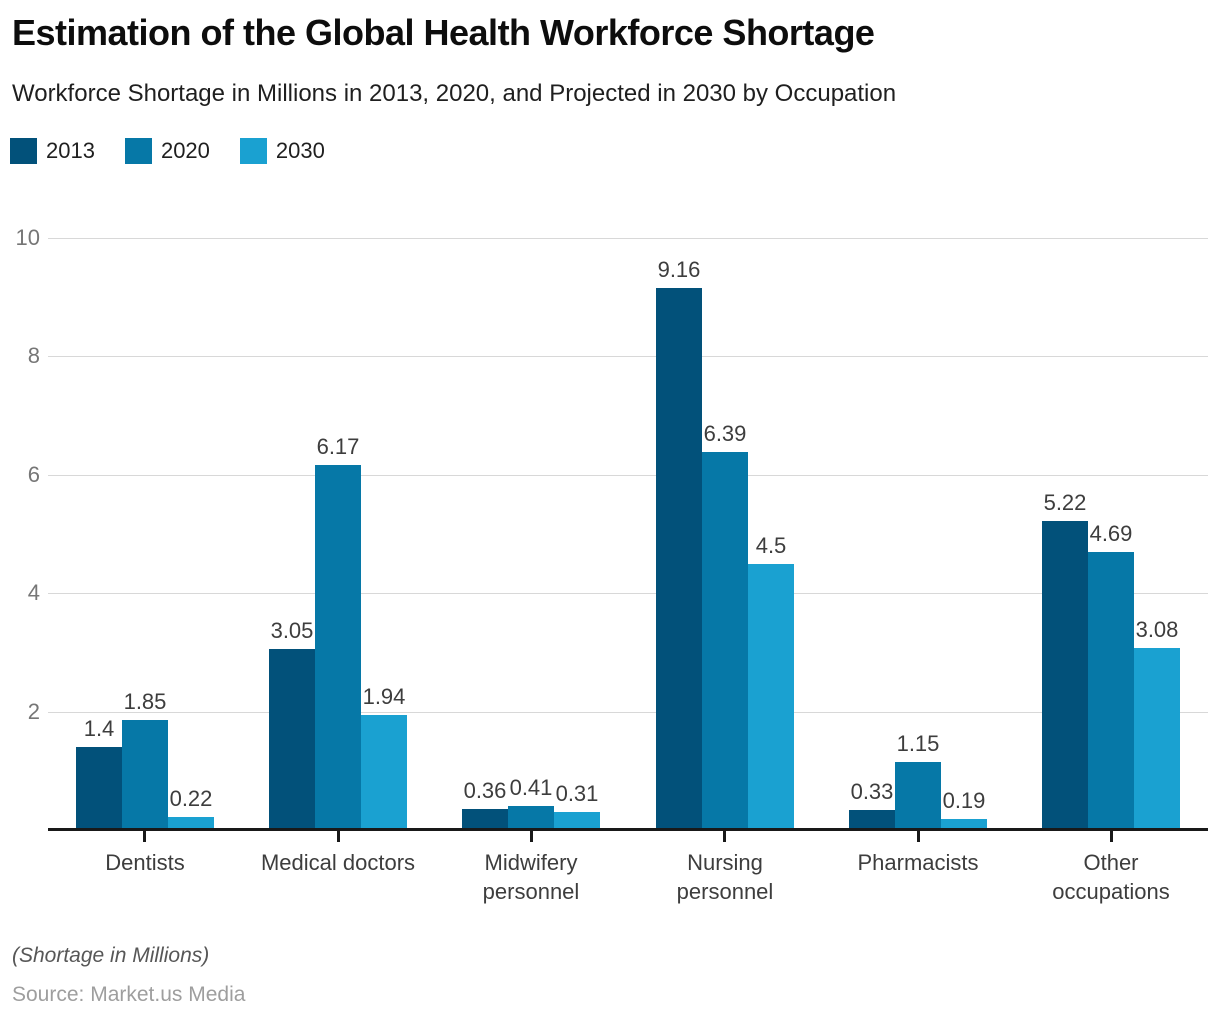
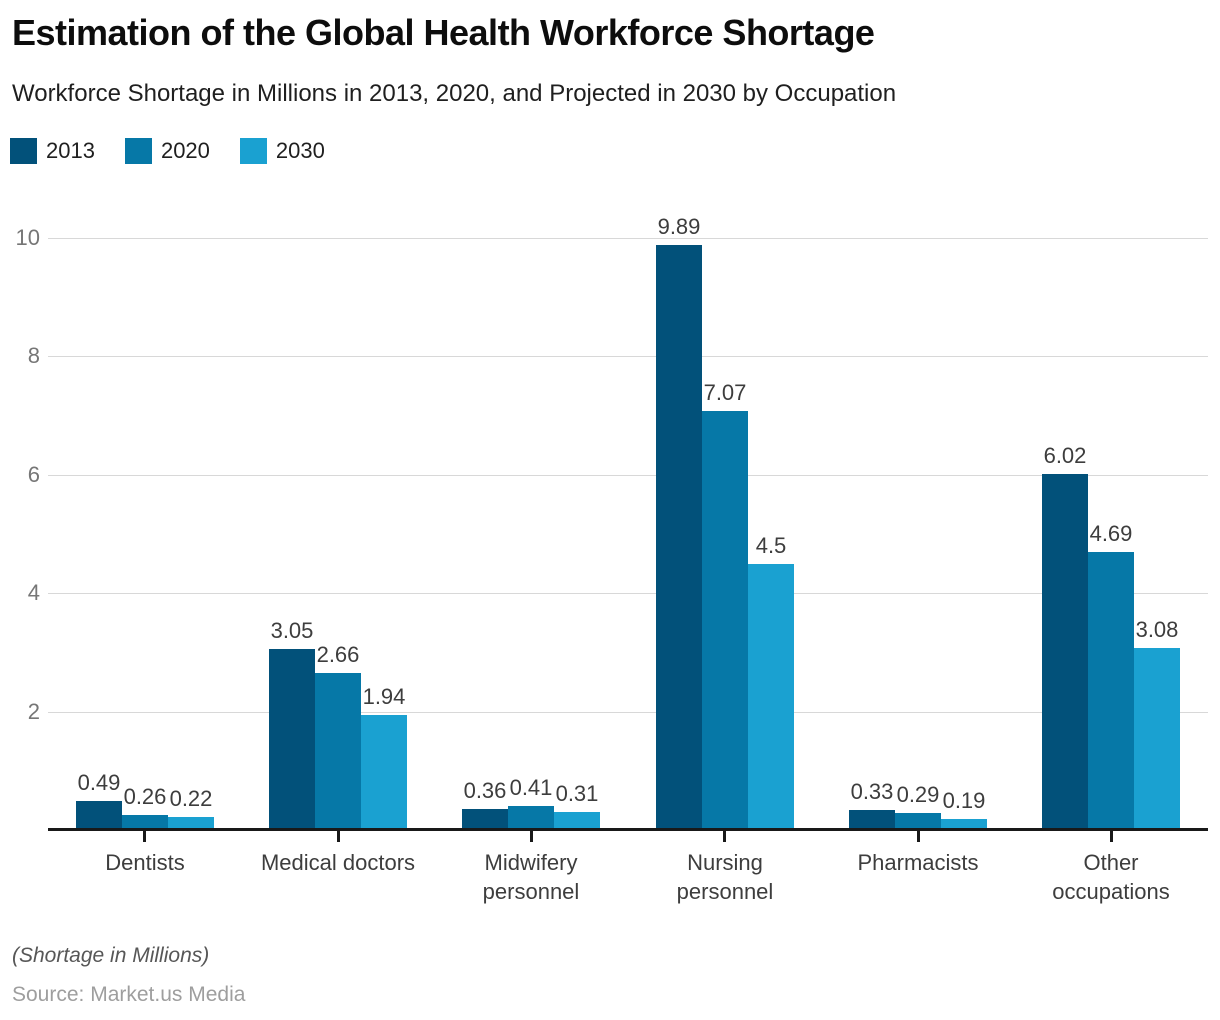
2013/Dentists: 1.4 -> 0.49
2020/Dentists: 1.85 -> 0.26
2020/Medical doctors: 6.17 -> 2.66
2013/Nursing personnel: 9.16 -> 9.89
2020/Nursing personnel: 6.39 -> 7.07
2020/Pharmacists: 1.15 -> 0.29
2013/Other occupations: 5.22 -> 6.02
